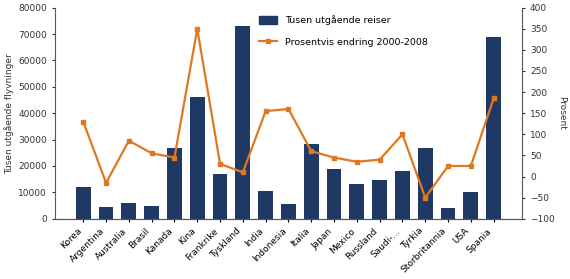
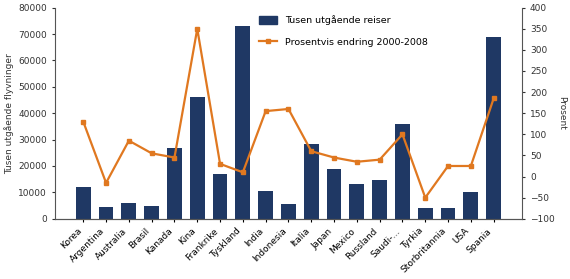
Tusen utgående reiser/Saudi-...: 18000 -> 36000
Tusen utgående reiser/Tyrkia: 27000 -> 4000
